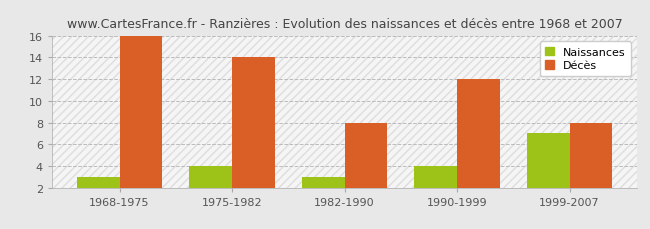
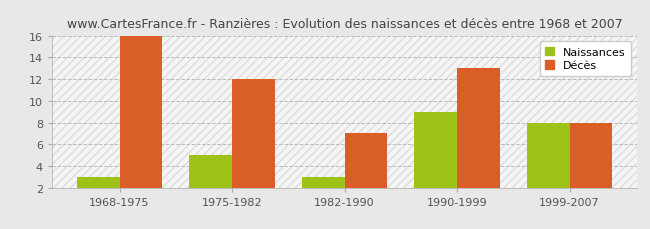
Naissances/1975-1982: 4 -> 5
Décès/1975-1982: 14 -> 12
Décès/1982-1990: 8 -> 7
Naissances/1990-1999: 4 -> 9
Décès/1990-1999: 12 -> 13
Naissances/1999-2007: 7 -> 8
